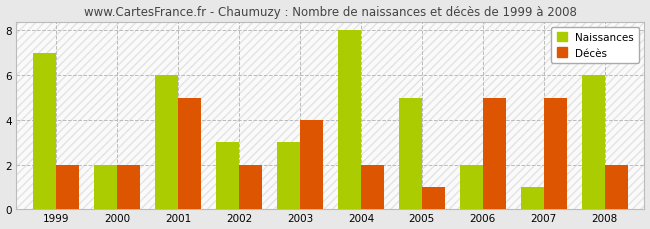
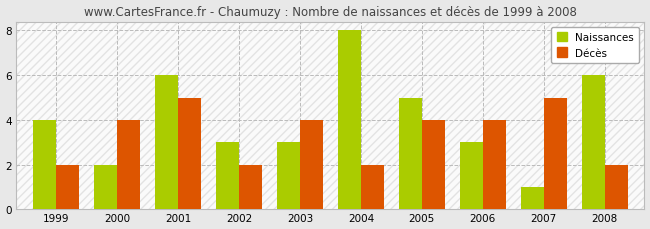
Naissances/1999: 7 -> 4
Décès/2000: 2 -> 4
Décès/2005: 1 -> 4
Naissances/2006: 2 -> 3
Décès/2006: 5 -> 4
